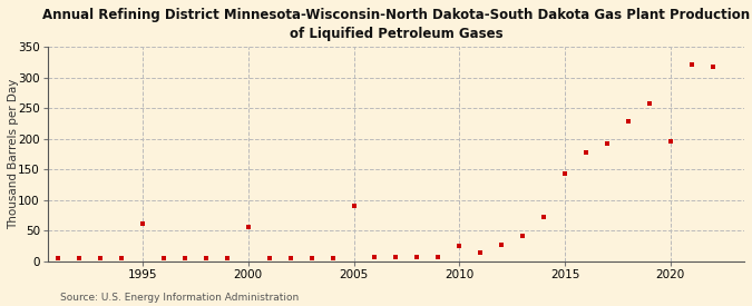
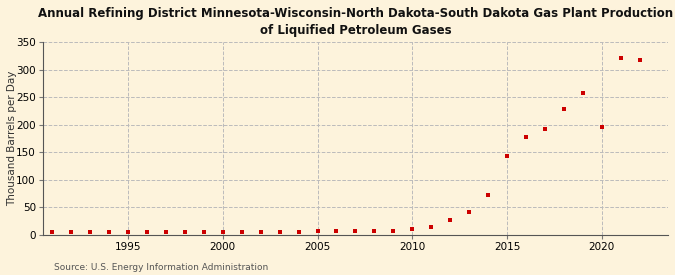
1995: 62 -> 5
2000: 56 -> 5
2005: 90 -> 6
2010: 24 -> 10
